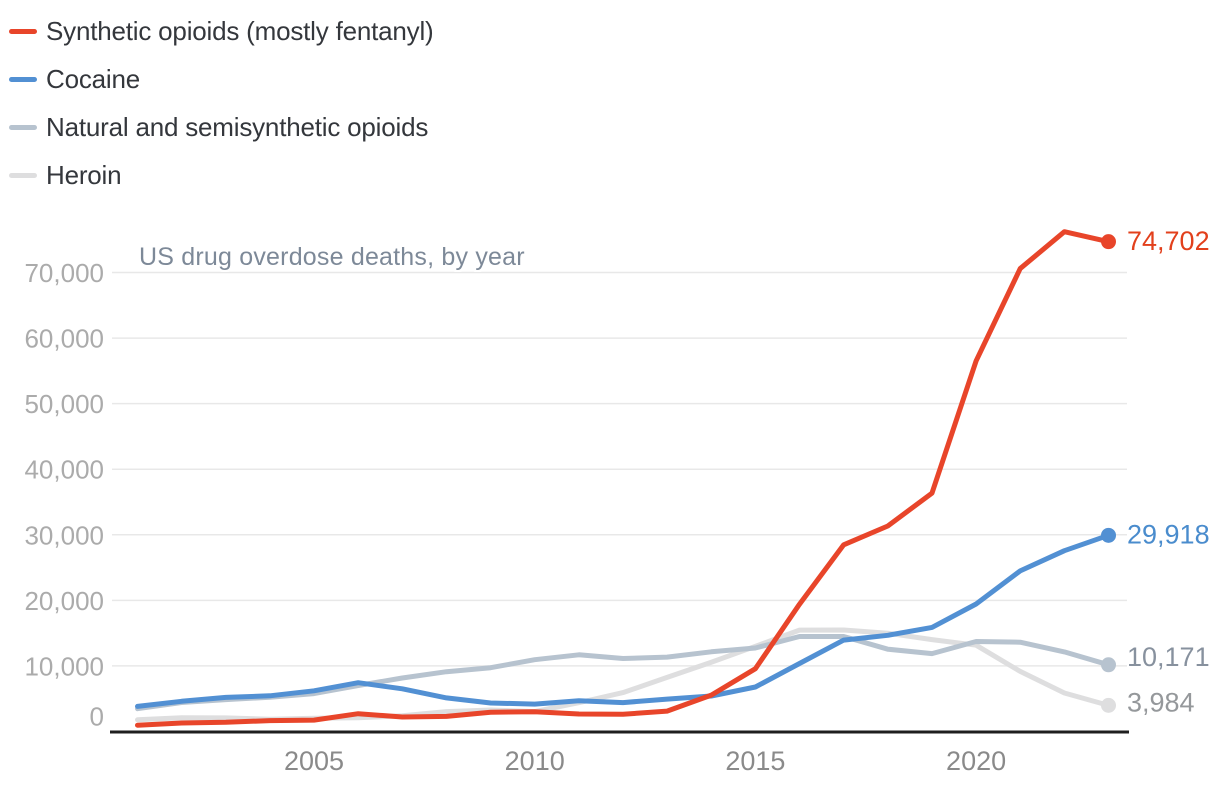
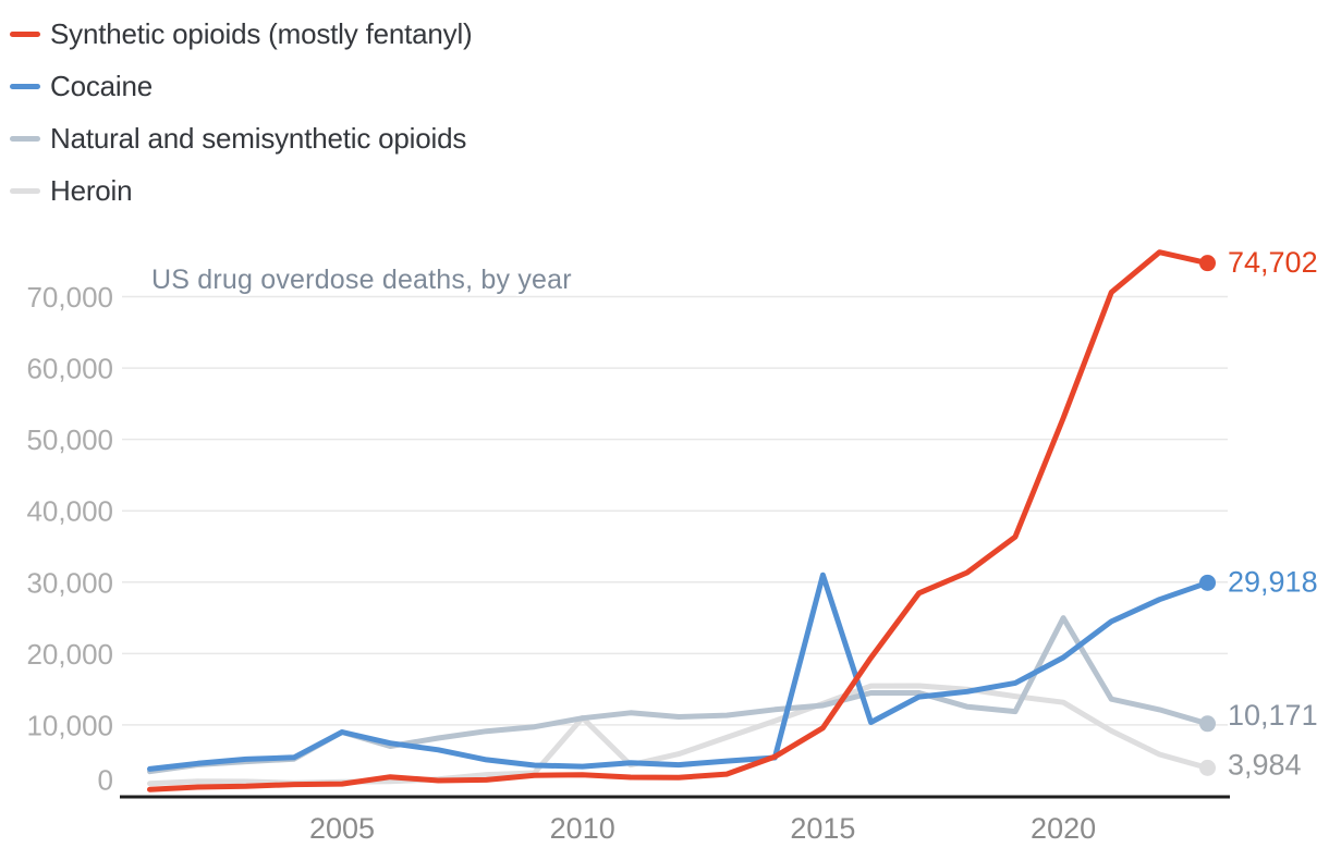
Cocaine/2005: 6000 -> 9000
Natural and semisynthetic opioids/2005: 6000 -> 9000
Heroin/2010: 3000 -> 11000
Cocaine/2015: 7000 -> 31000
Synthetic opioids (mostly fentanyl)/2020: 57000 -> 53000
Natural and semisynthetic opioids/2020: 14000 -> 25000
